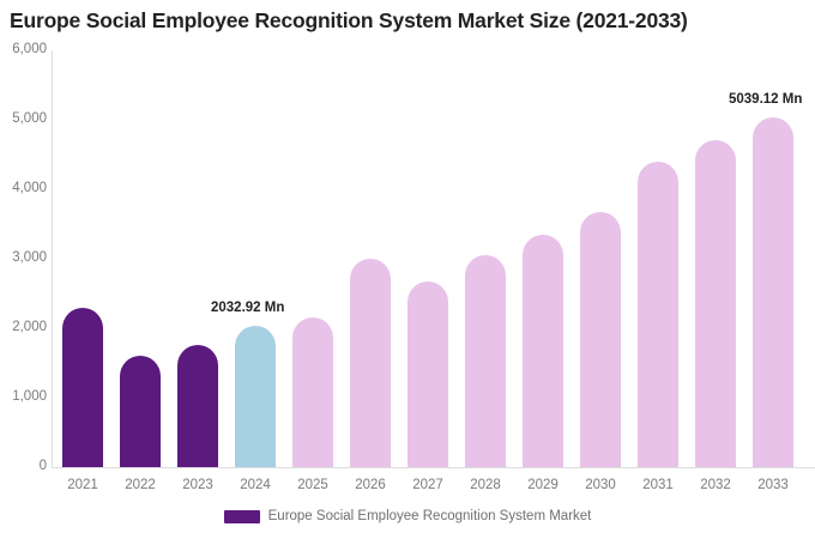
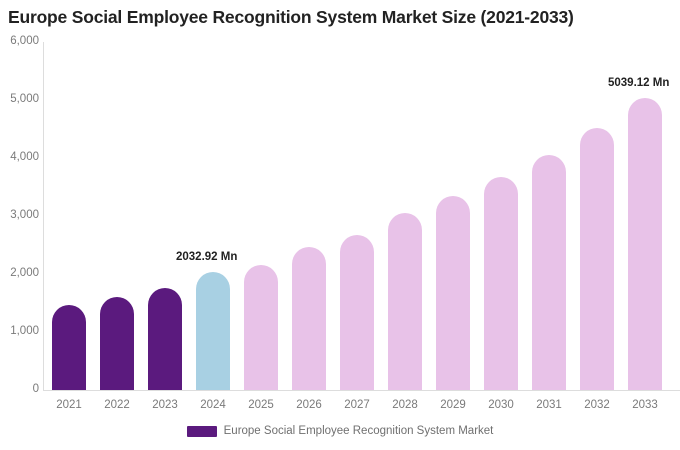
2021: 2300 -> 1500
2026: 3000 -> 2500
2031: 4400 -> 4000
2032: 4700 -> 4500
